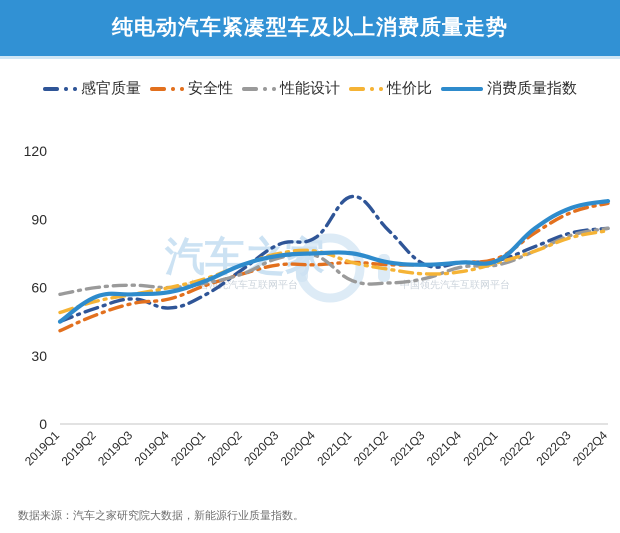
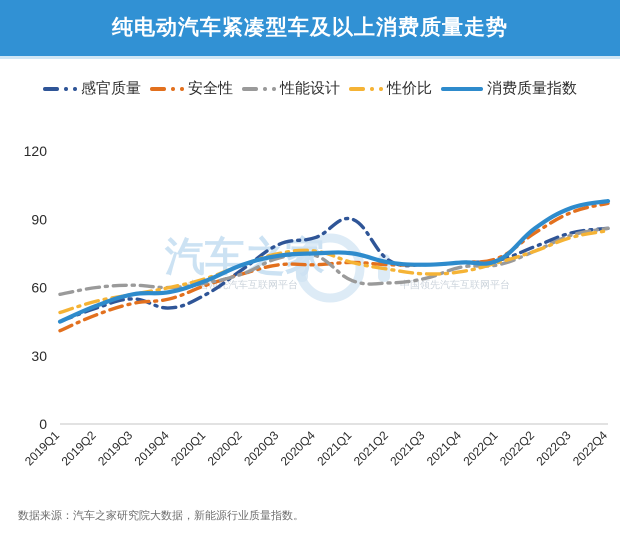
消费质量指数/2019Q2: 56 -> 52
感官质量/2021Q1: 100 -> 90
感官质量/2021Q2: 85 -> 72
